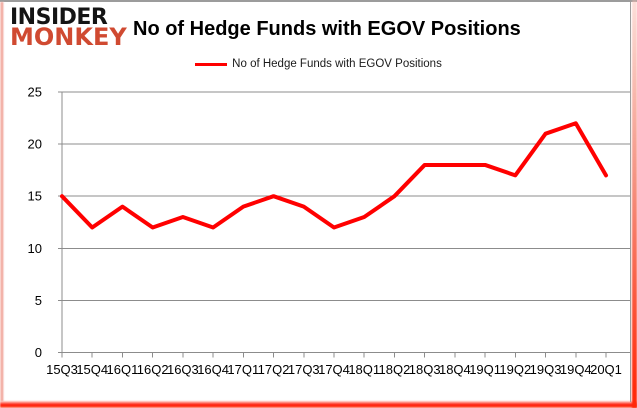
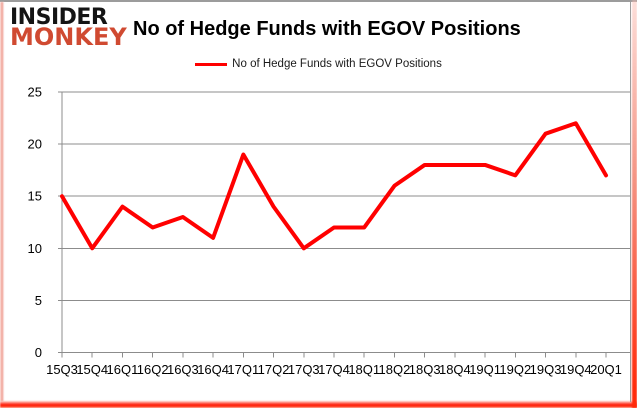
15Q4: 12 -> 10
16Q4: 12 -> 11
17Q1: 14 -> 19
17Q2: 15 -> 14
17Q3: 14 -> 10
18Q1: 13 -> 12
18Q2: 15 -> 16
